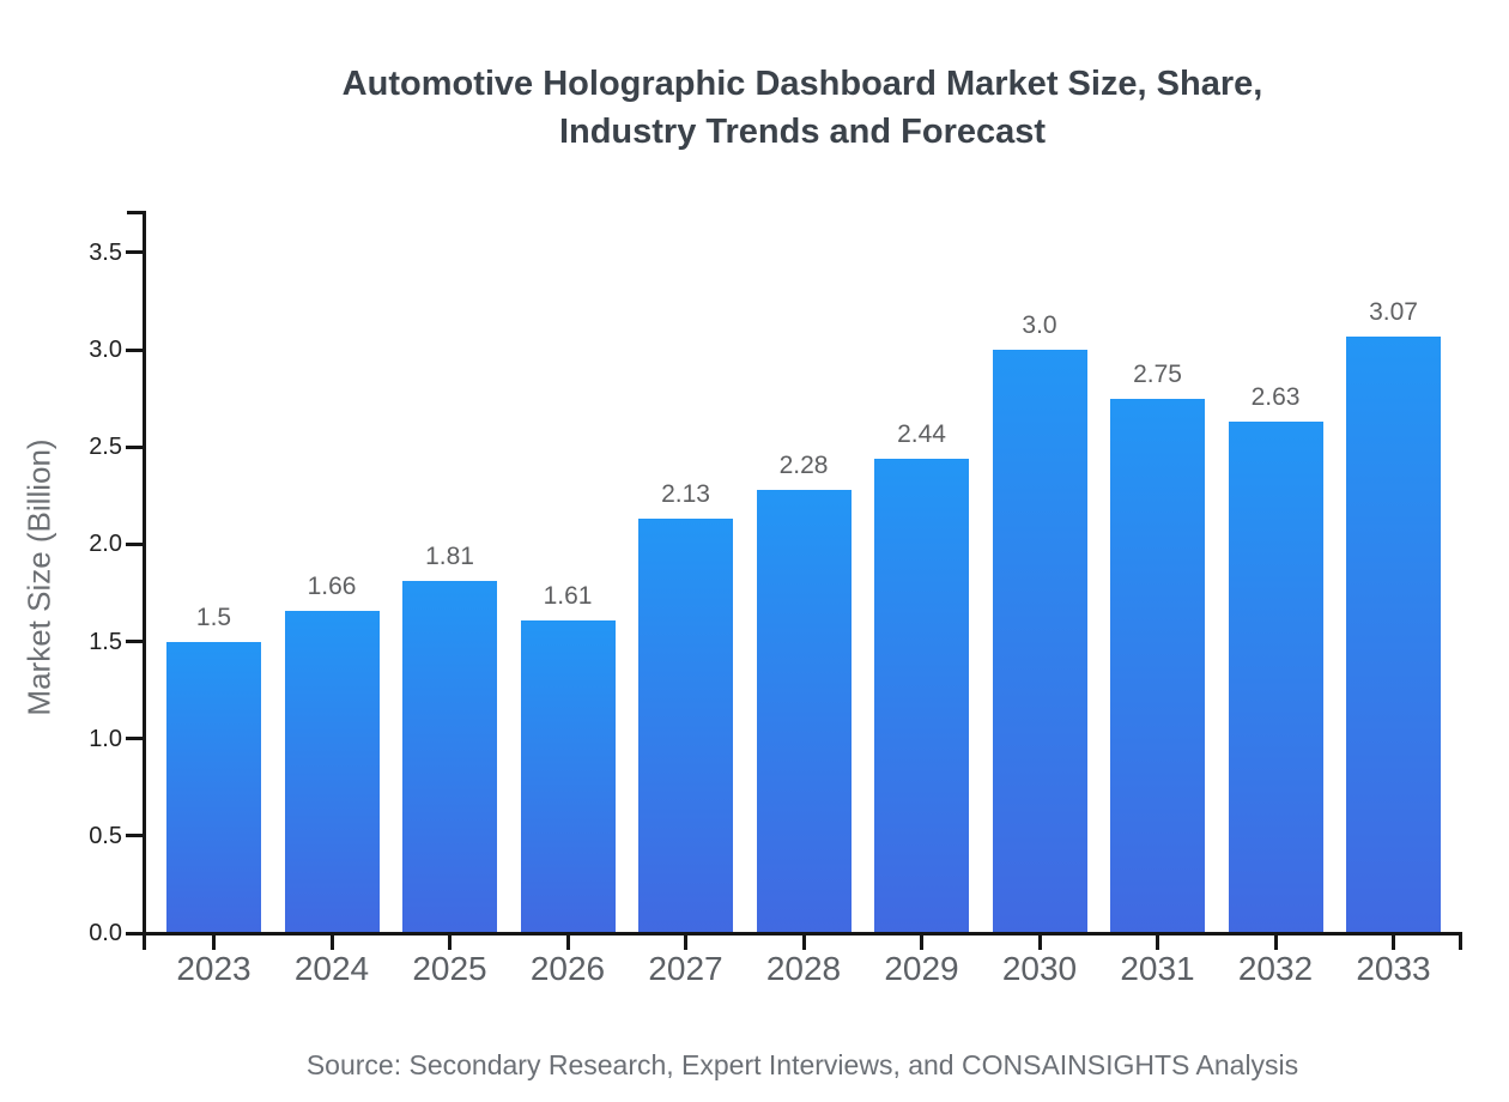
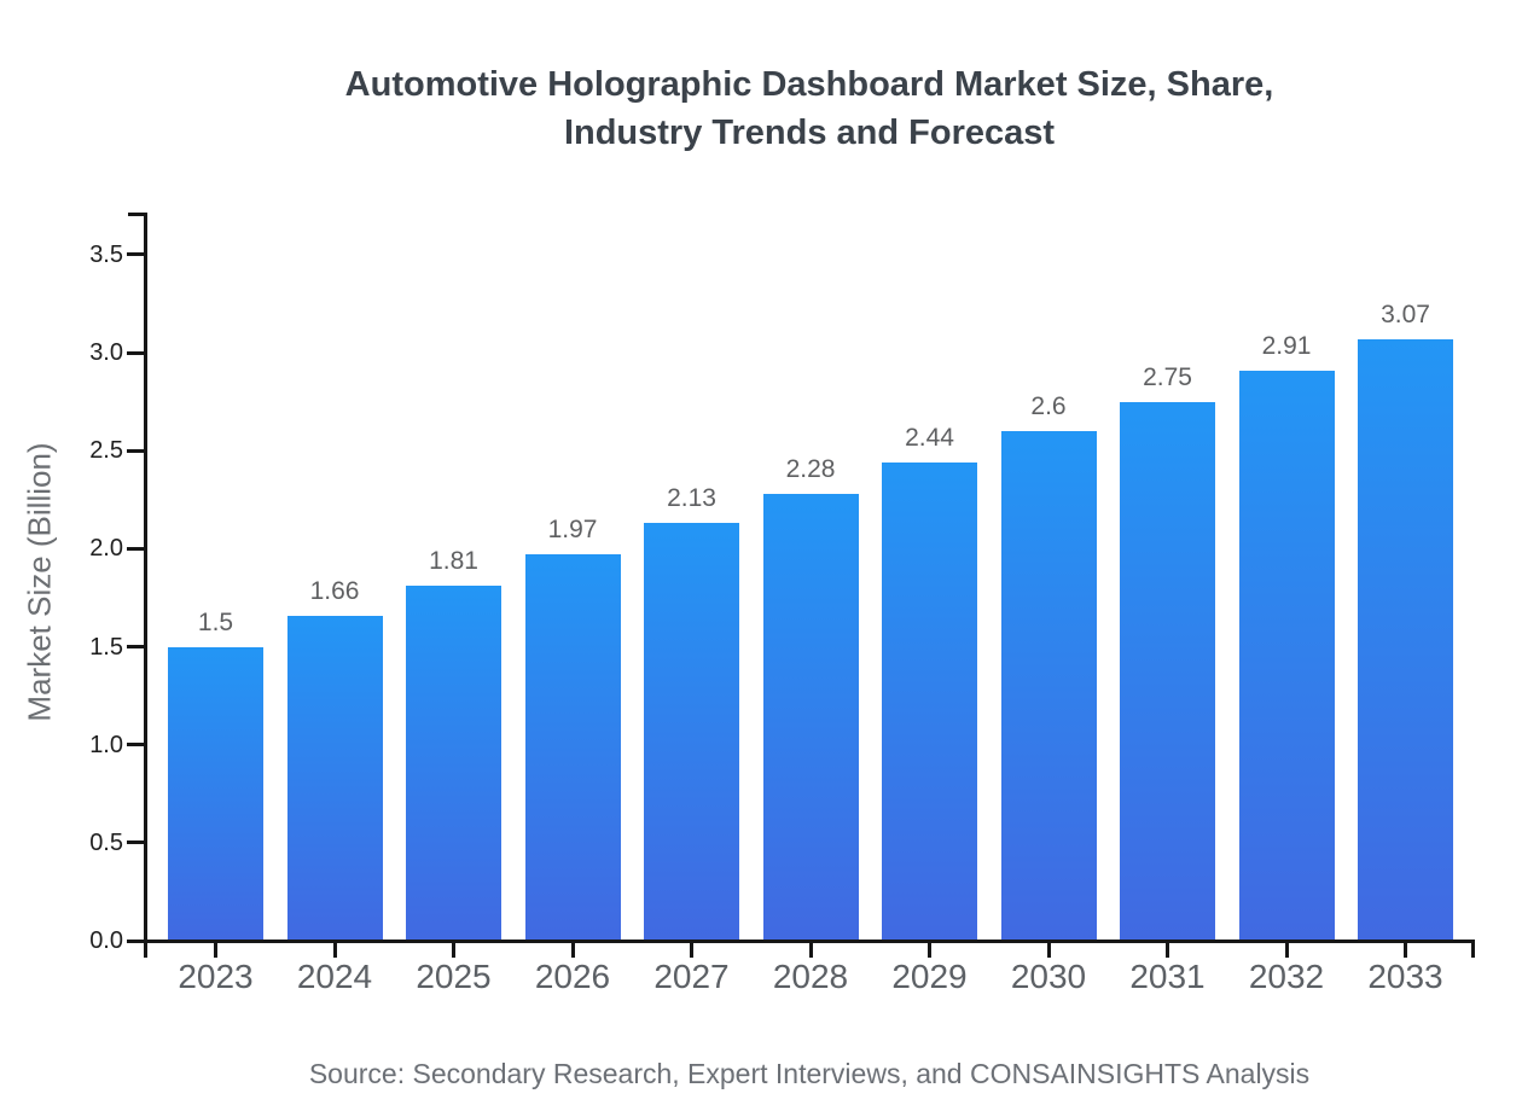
2026: 1.61 -> 1.97
2030: 3.0 -> 2.6
2032: 2.63 -> 2.91
